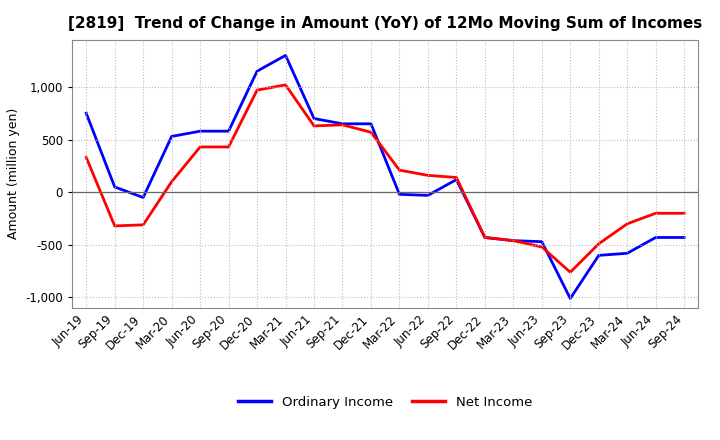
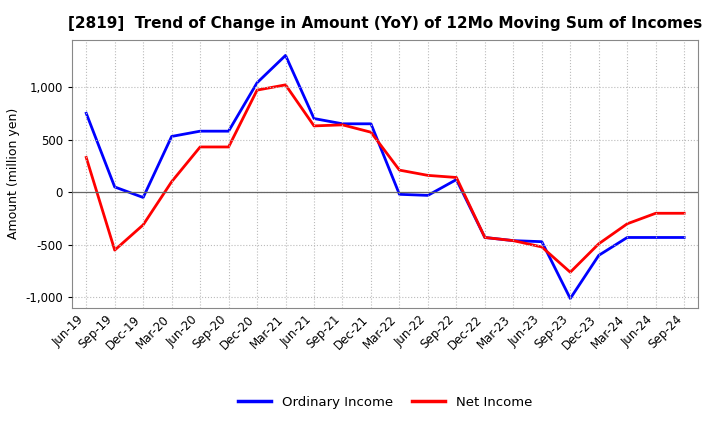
Net Income/Sep-19: -320 -> -550
Ordinary Income/Dec-20: 1,150 -> 1,040
Ordinary Income/Mar-24: -580 -> -430
